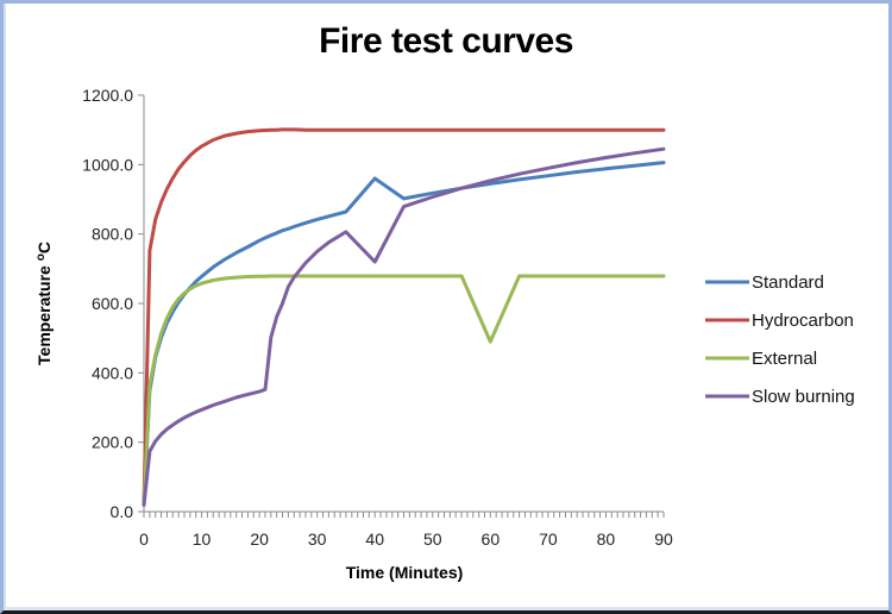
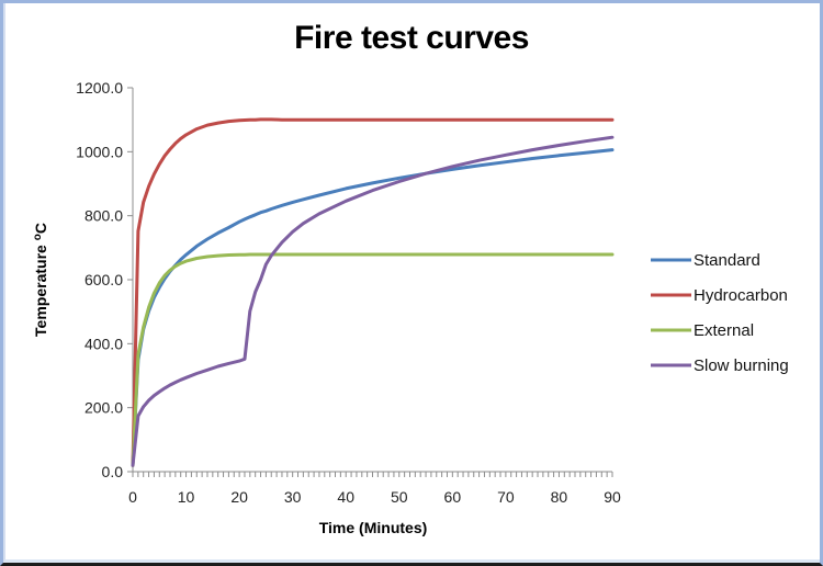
Standard/40: 960 -> 880
Slow burning/40: 720 -> 850
External/60: 490 -> 680
